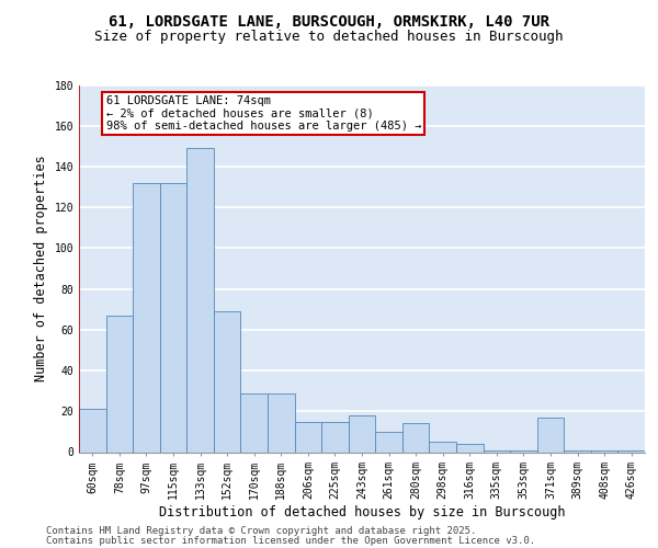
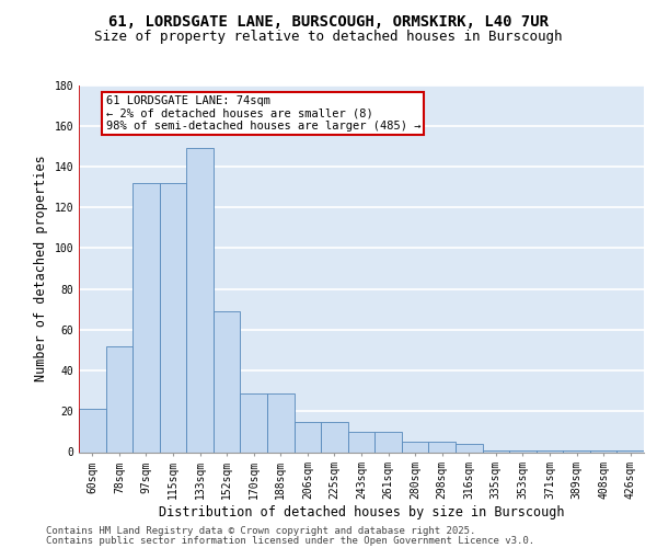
78sqm: 67 -> 52
243sqm: 18 -> 10
280sqm: 14 -> 5
371sqm: 17 -> 1
